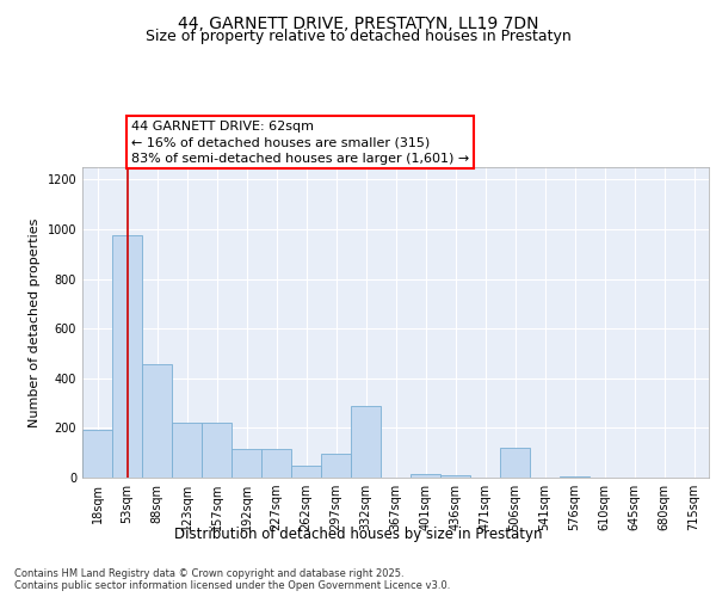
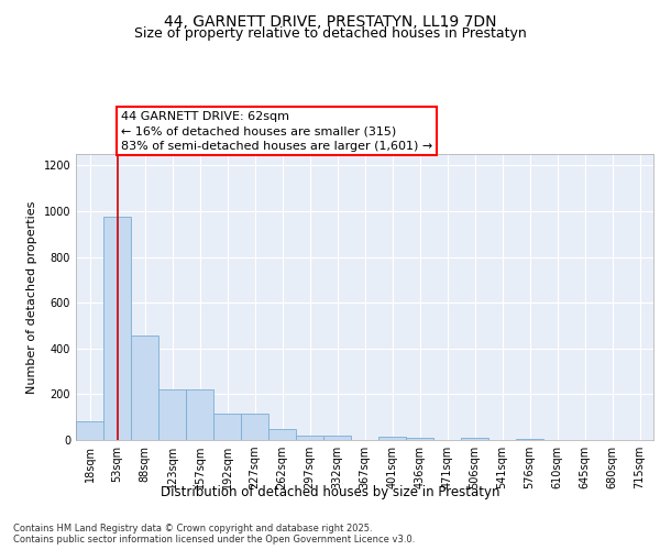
18sqm: 190 -> 80
297sqm: 95 -> 20
332sqm: 290 -> 20
506sqm: 120 -> 10
